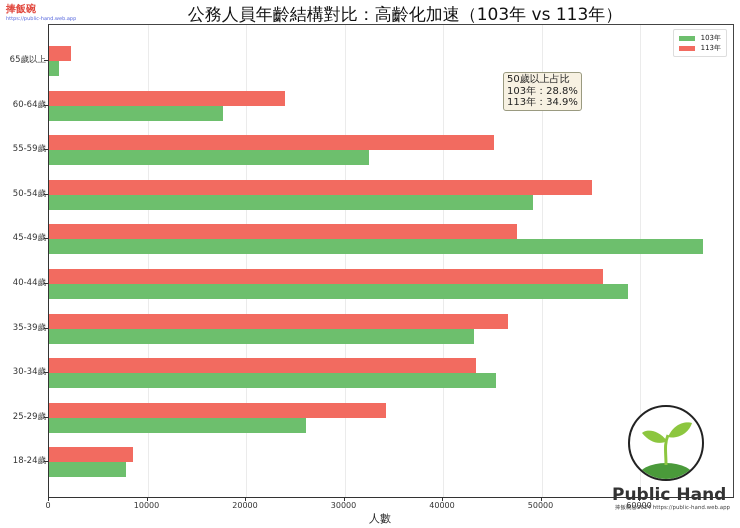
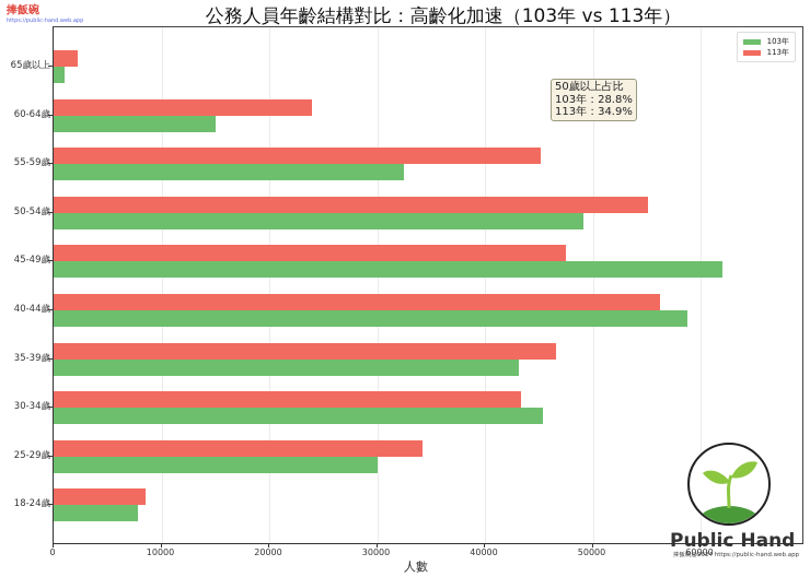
103年/60-64歲: 18000 -> 15000
103年/45-49歲: 66000 -> 62000
103年/25-29歲: 26000 -> 30000
